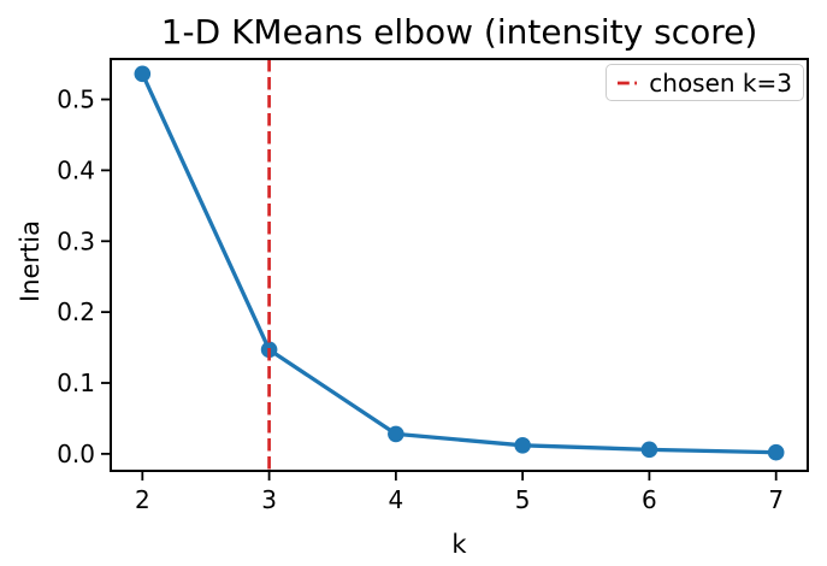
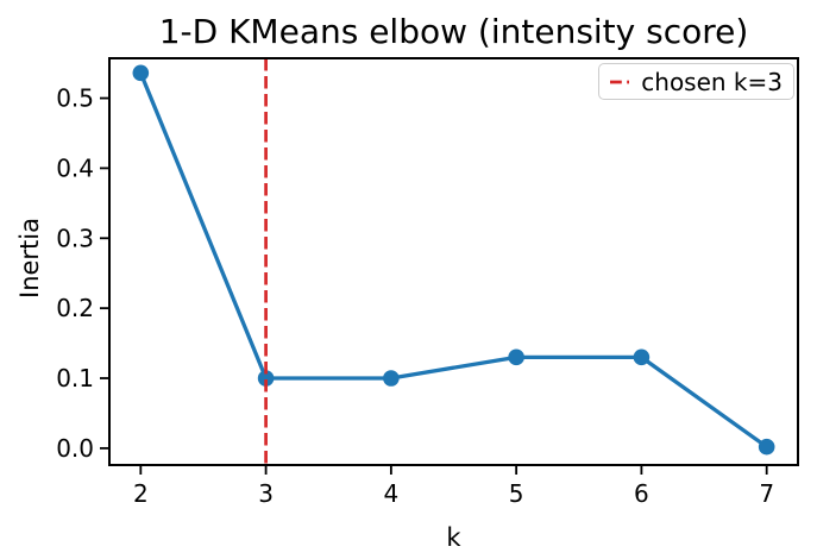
3: 0.15 -> 0.10
4: 0.03 -> 0.10
5: 0.01 -> 0.13
6: 0.01 -> 0.13
